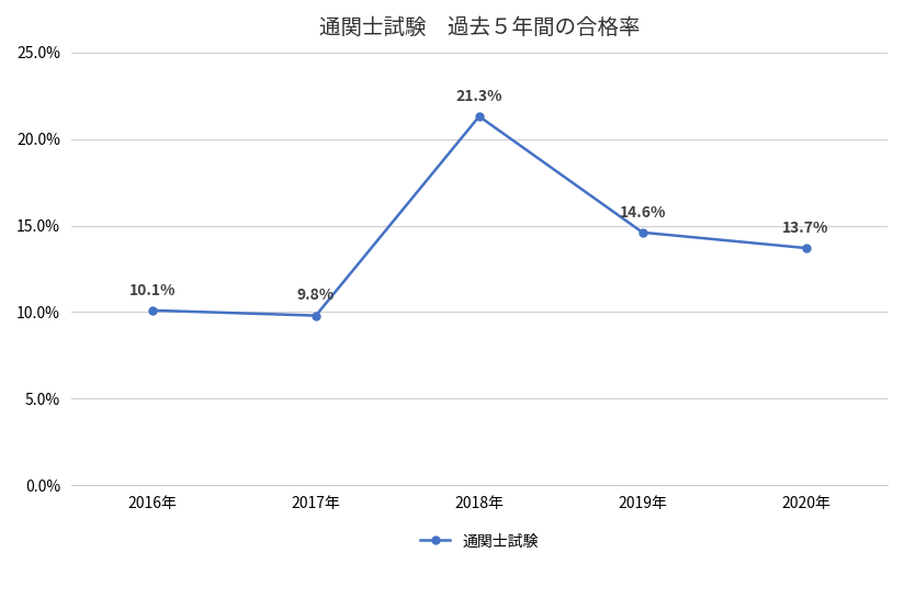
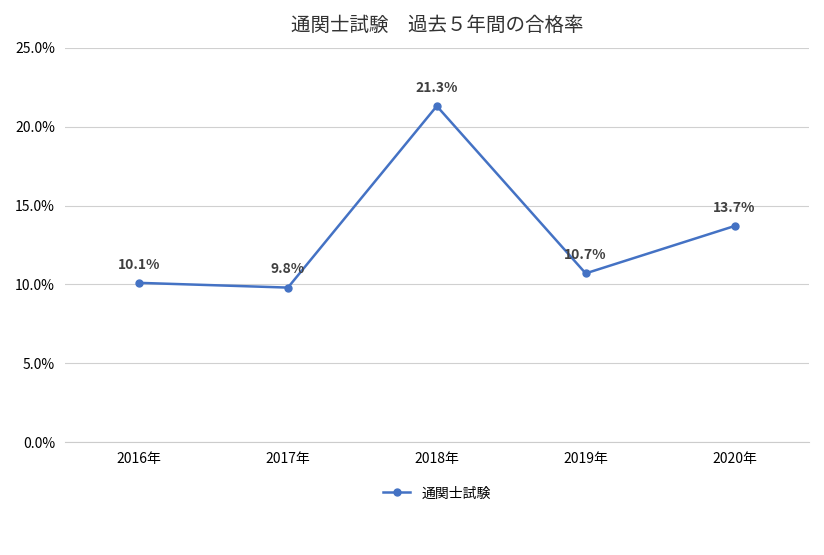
2019年: 14.6% -> 10.7%
